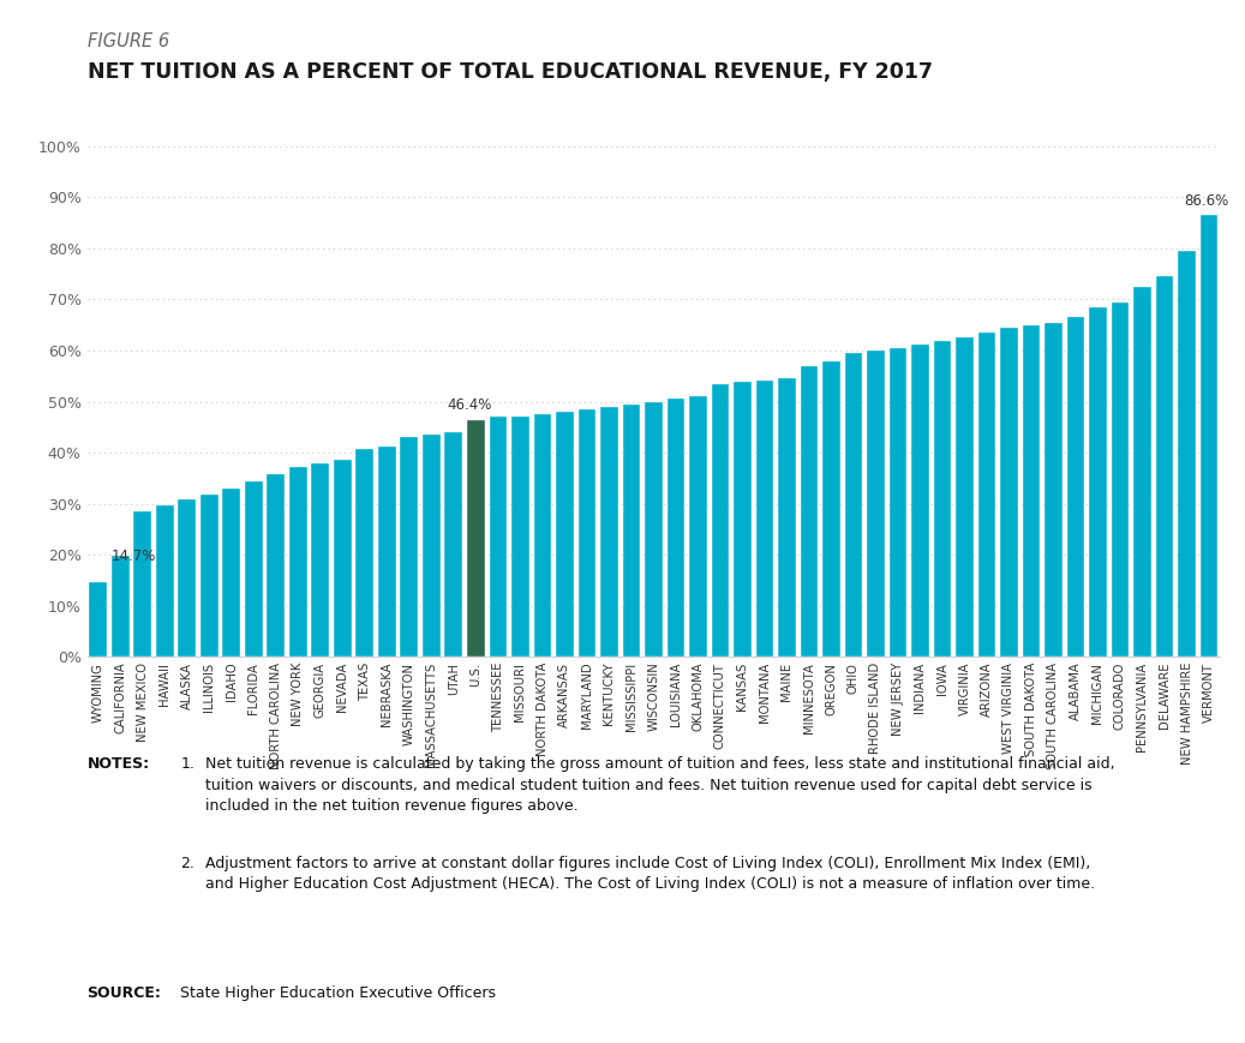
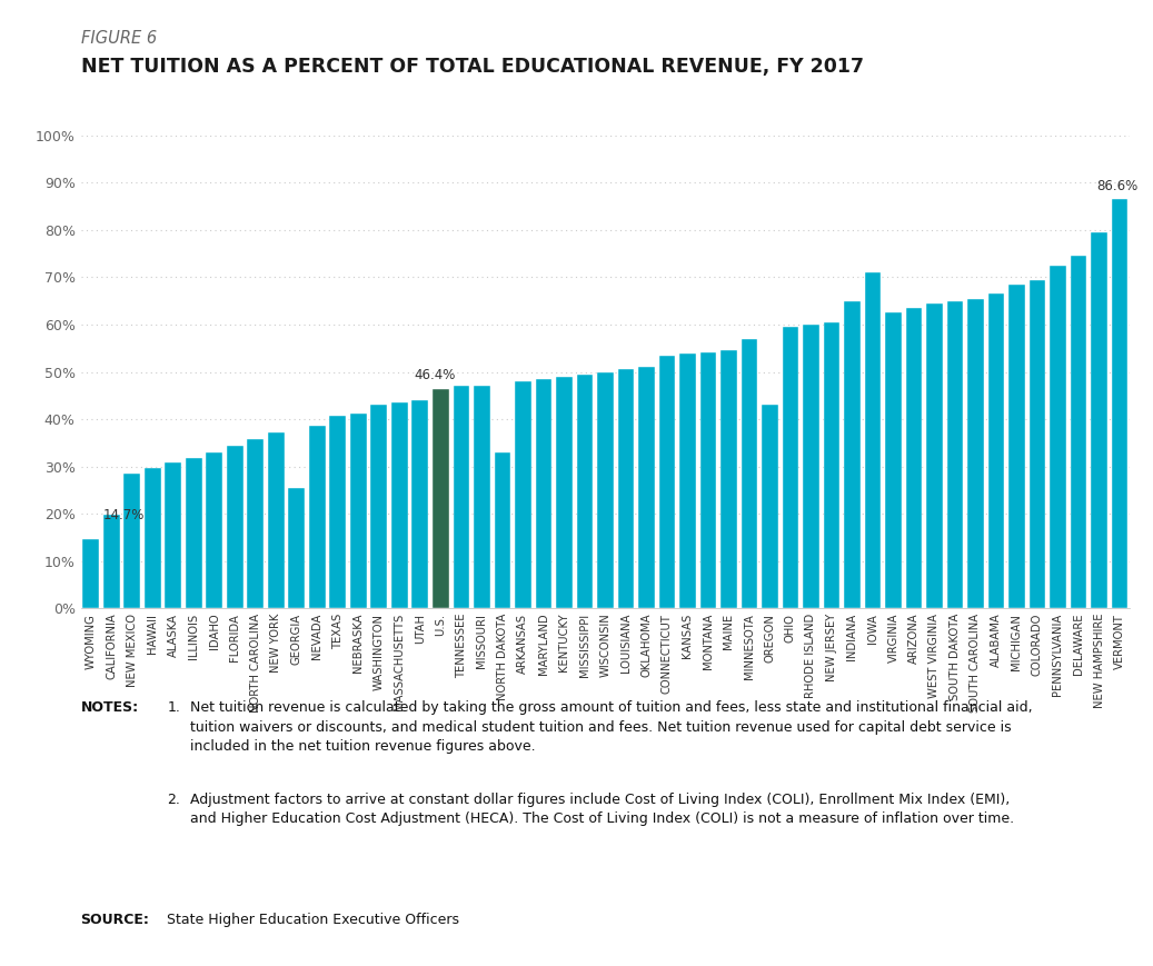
GEORGIA: 37.9% -> 25.5%
NORTH DAKOTA: 47.5% -> 33.0%
OREGON: 58.0% -> 43.0%
INDIANA: 61.2% -> 65.0%
IOWA: 61.8% -> 71.0%
